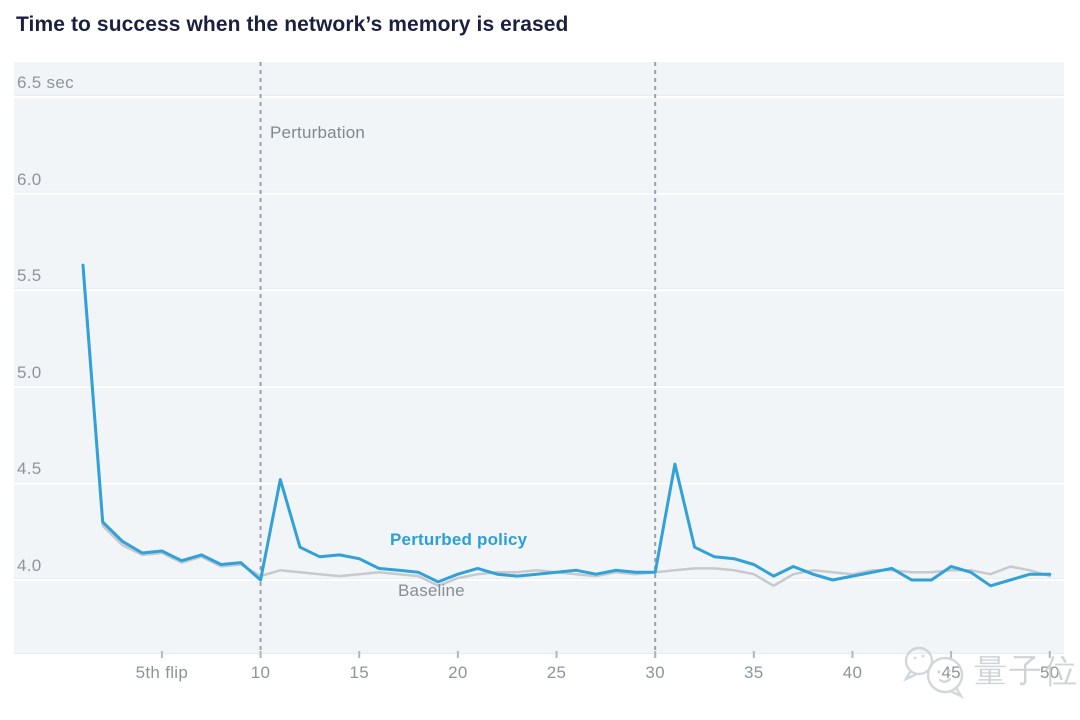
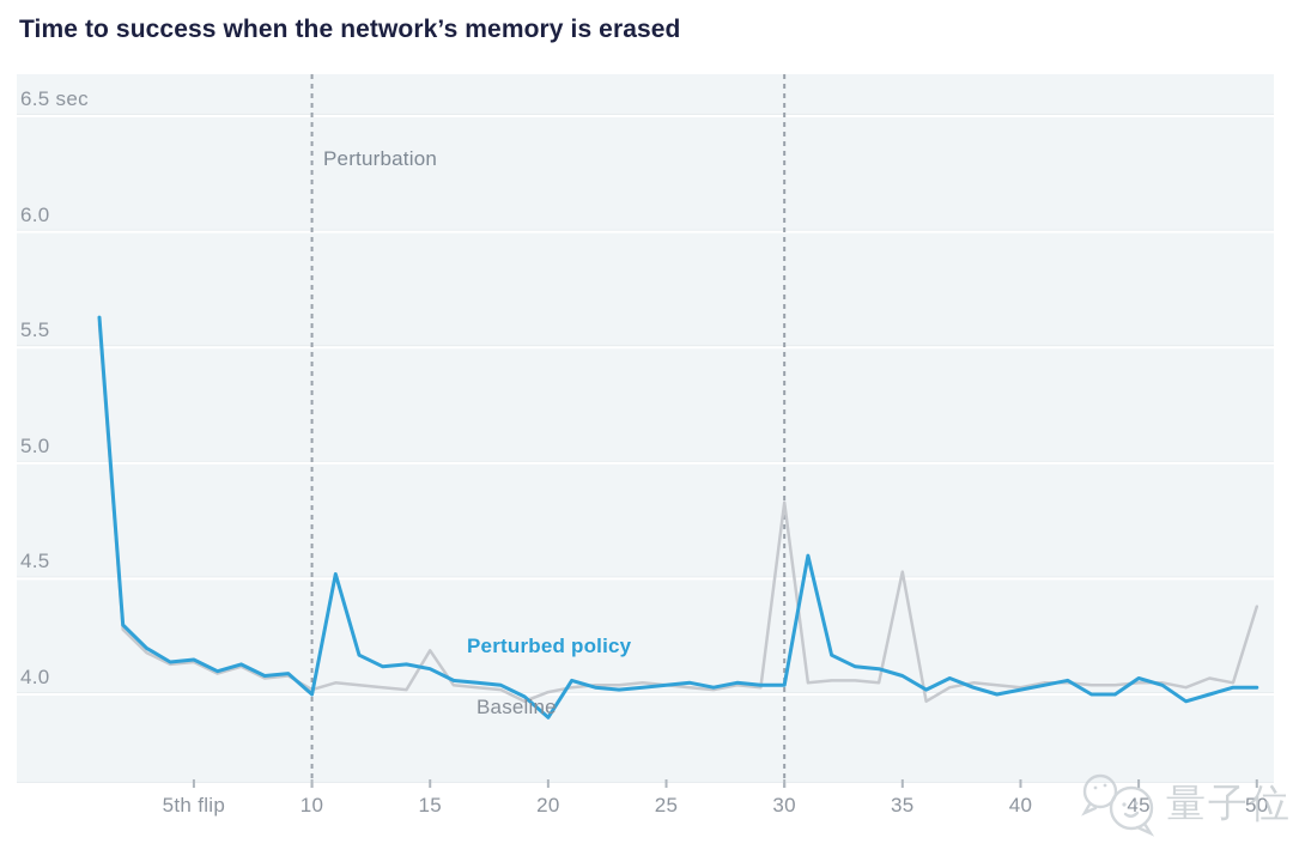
Baseline/15: 4.03 -> 4.19
Perturbed policy/20: 4.03 -> 3.90
Baseline/30: 4.04 -> 4.83
Baseline/35: 4.03 -> 4.53
Baseline/50: 4.02 -> 4.38
